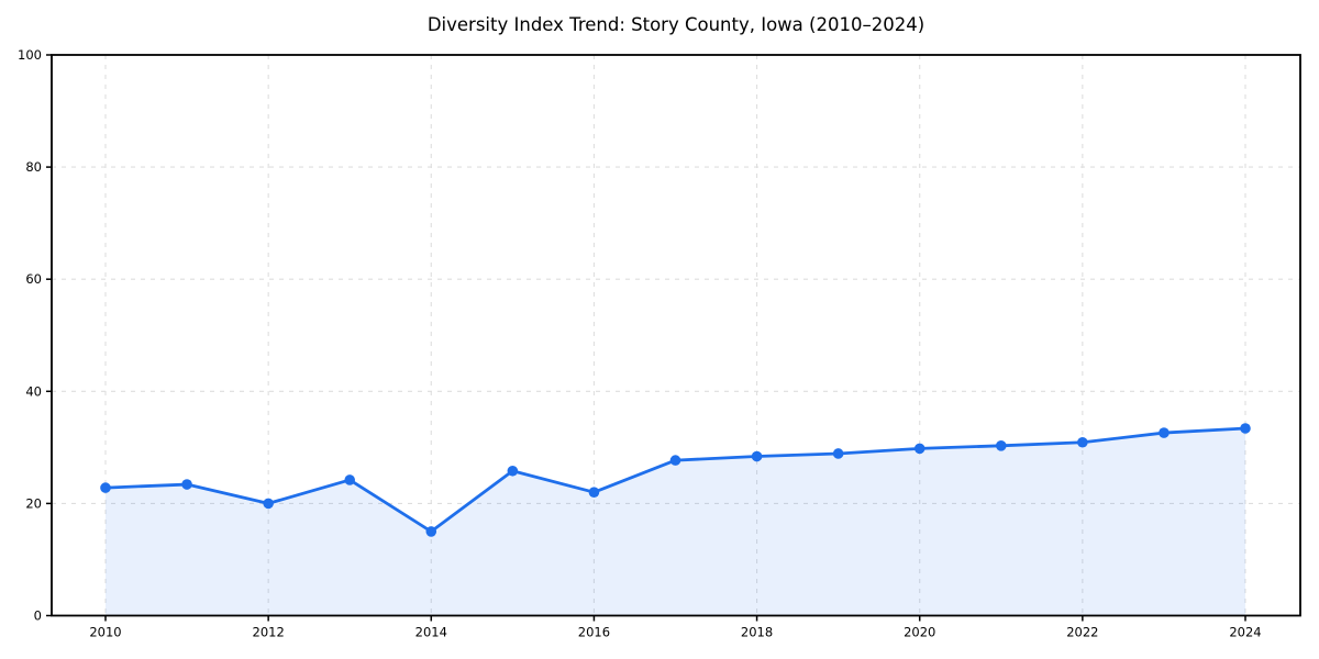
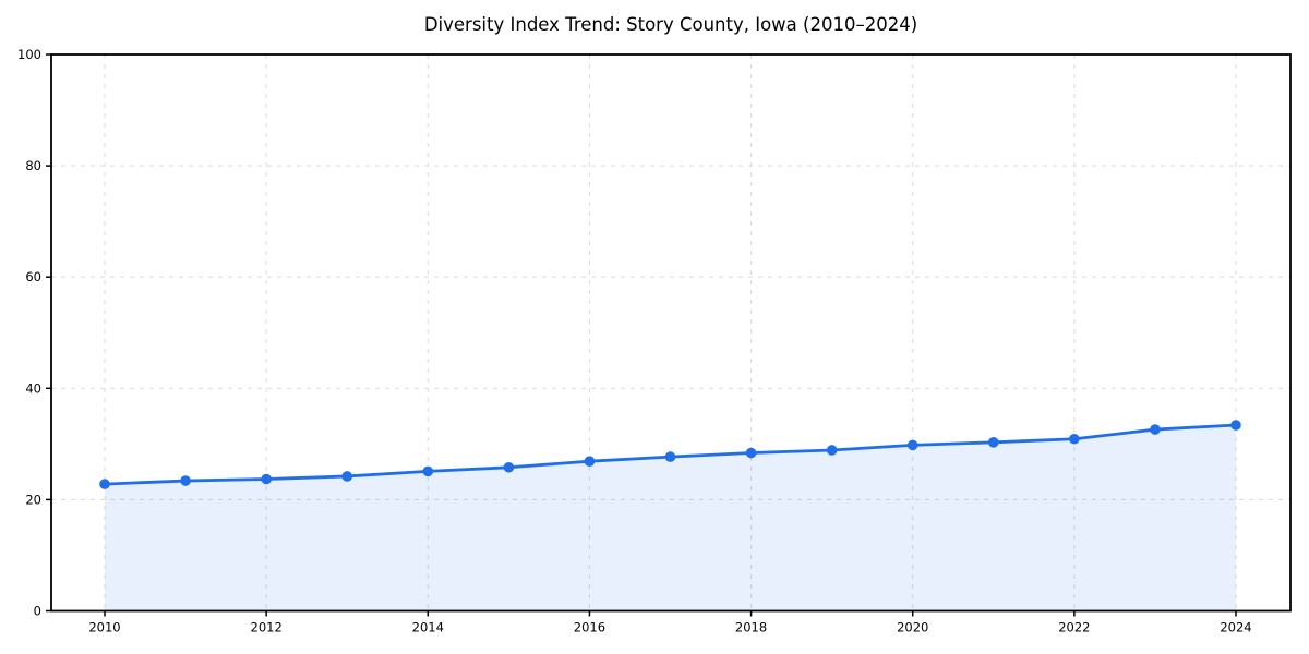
2012: 20 -> 24
2014: 15 -> 25
2016: 22 -> 27
